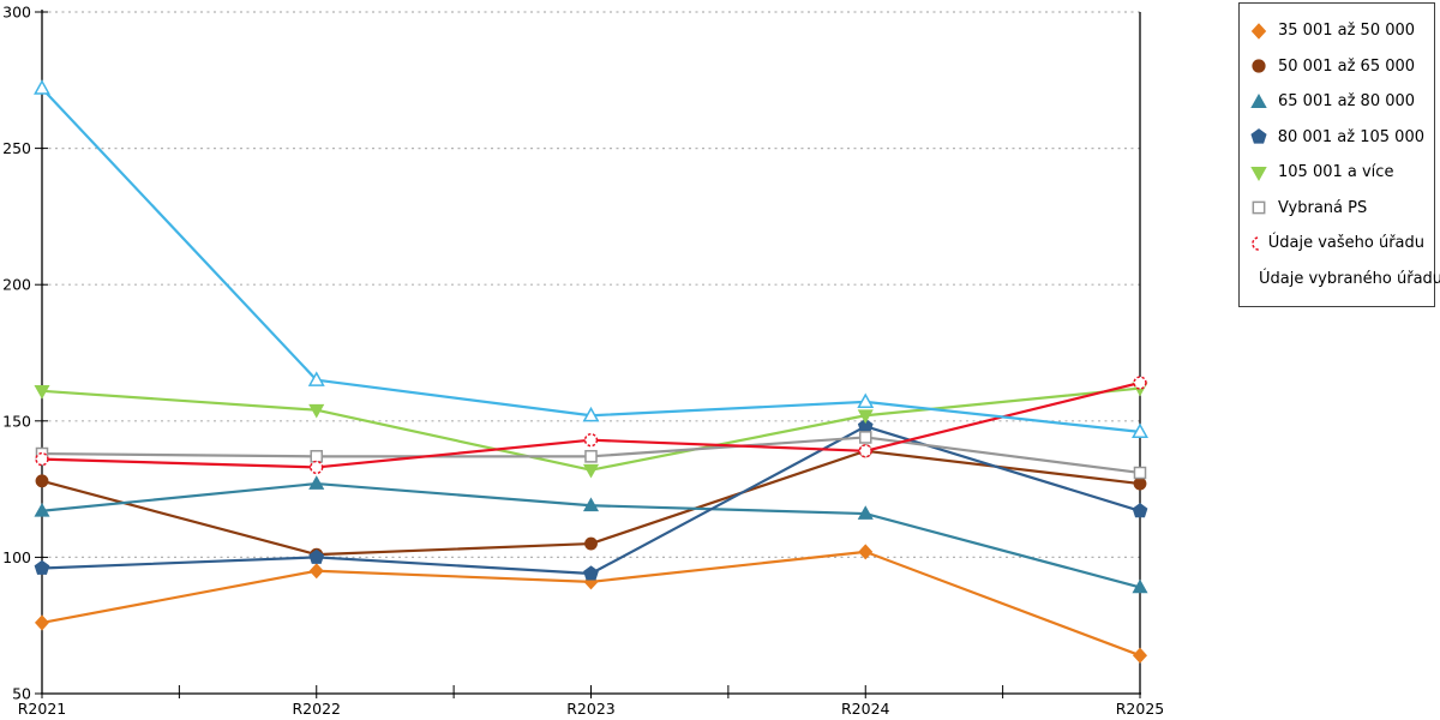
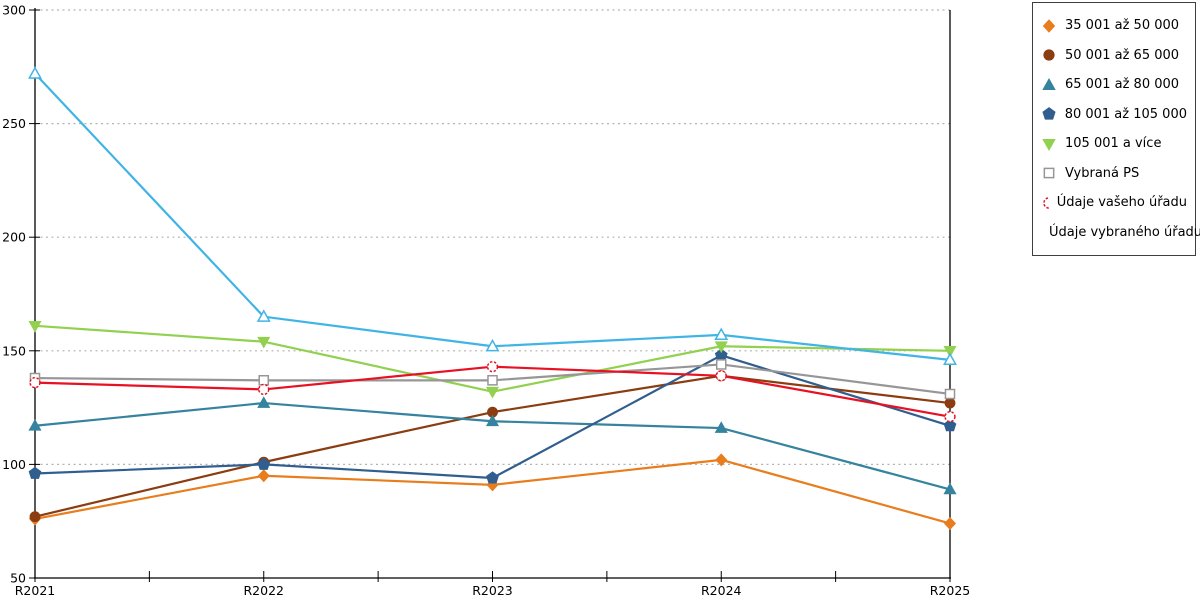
50 001 až 65 000/R2021: 128 -> 77
50 001 až 65 000/R2023: 105 -> 123
35 001 až 50 000/R2025: 64 -> 74
105 001 a více/R2025: 162 -> 150
Údaje vašeho úřadu/R2025: 164 -> 121
